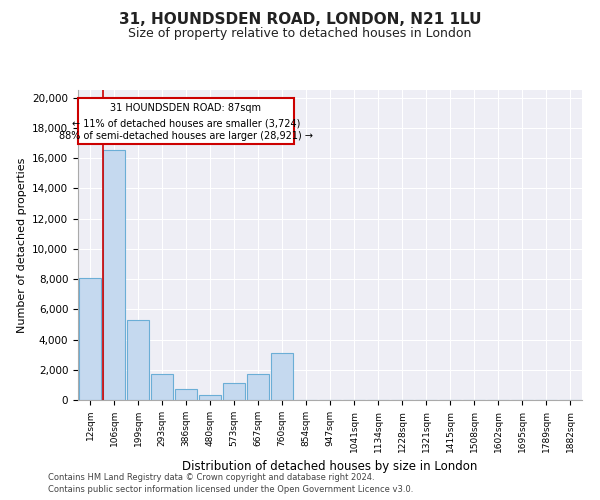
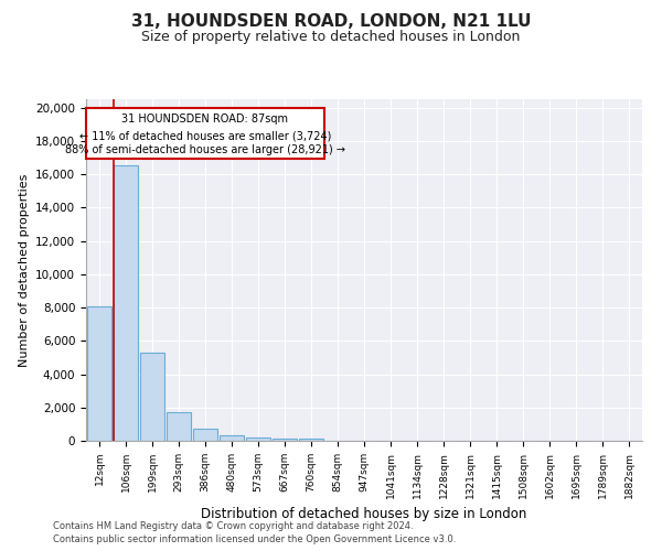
573sqm: 1,100 -> 200
667sqm: 1,700 -> 200
760sqm: 3,100 -> 100
